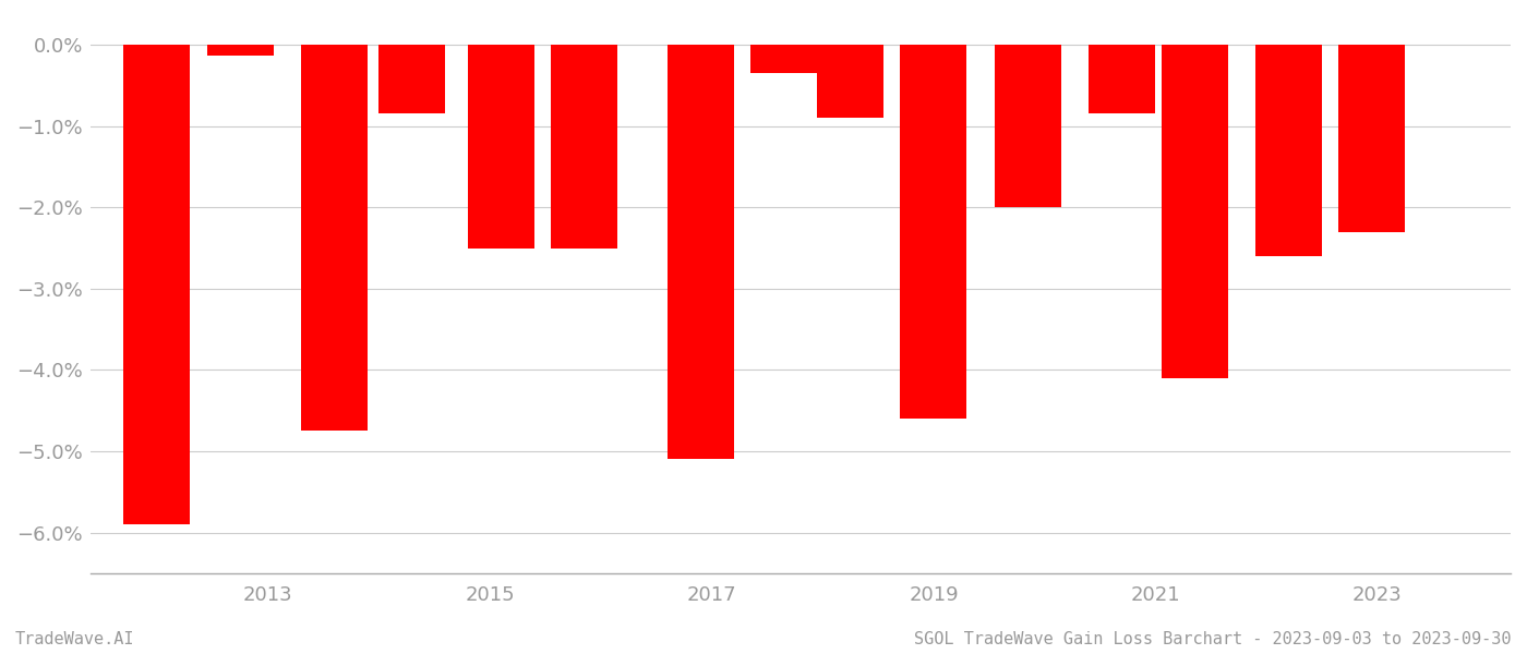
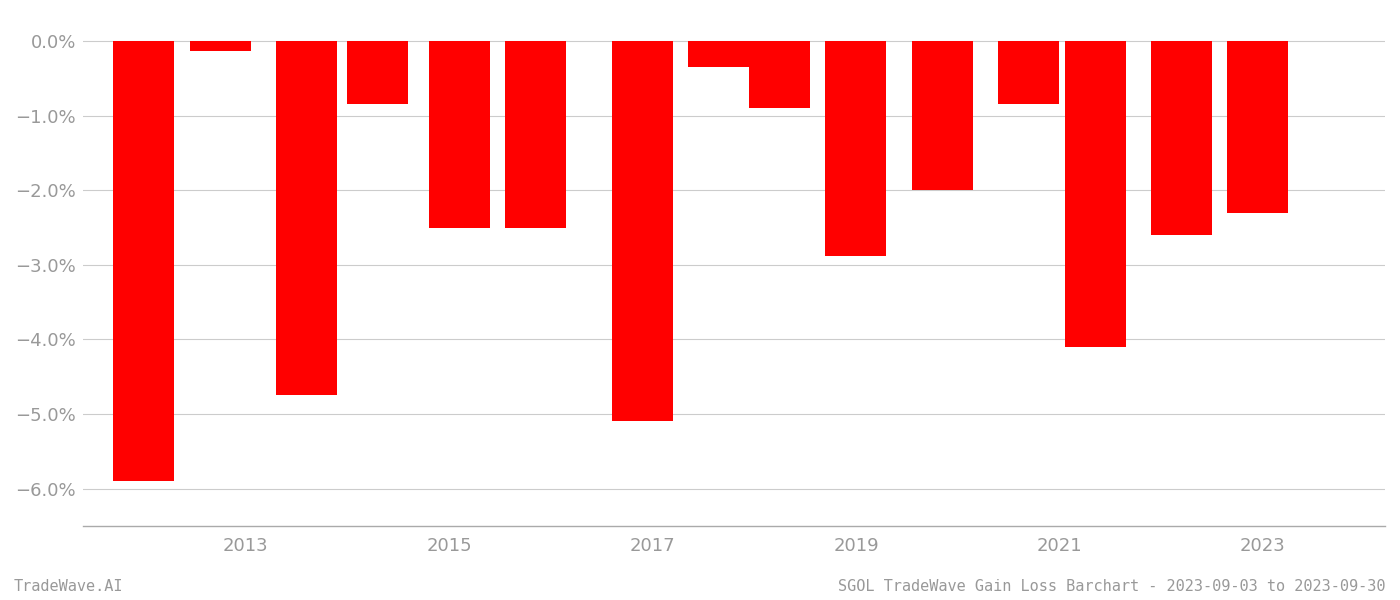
2019: -4.60% -> -2.88%
